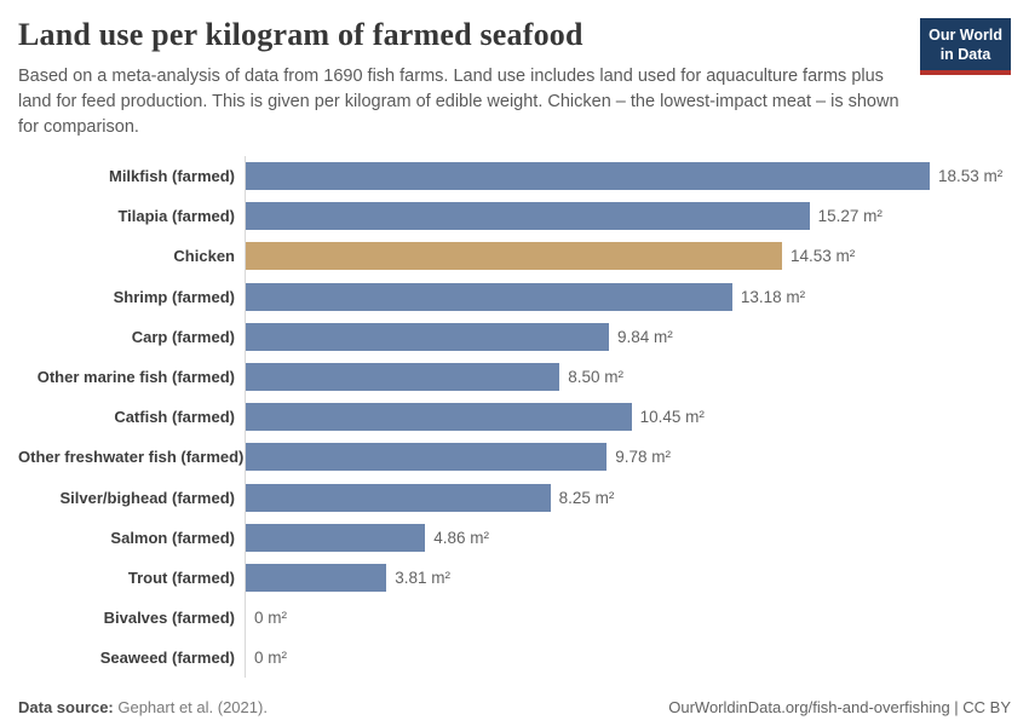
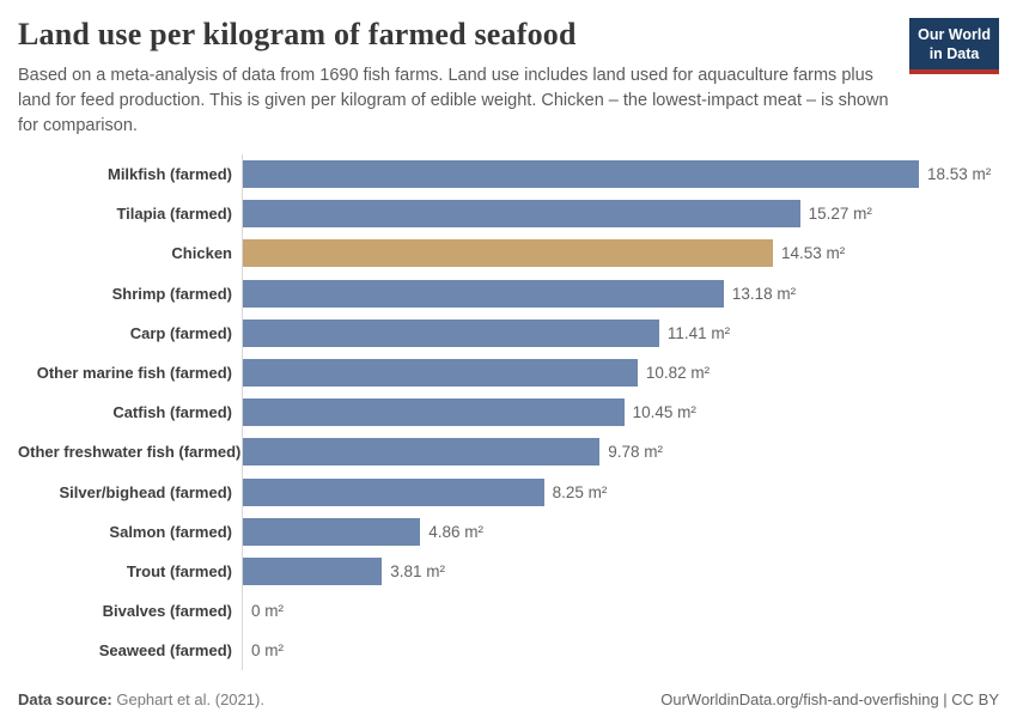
Carp (farmed): 9.84 -> 11.41
Other marine fish (farmed): 8.50 -> 10.82
